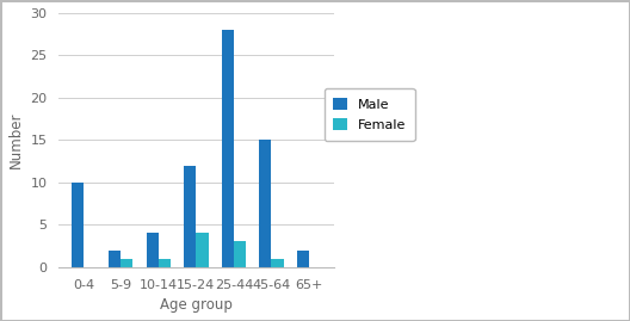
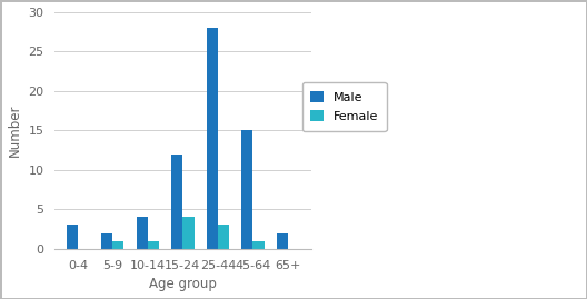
Male/0-4: 10 -> 3
